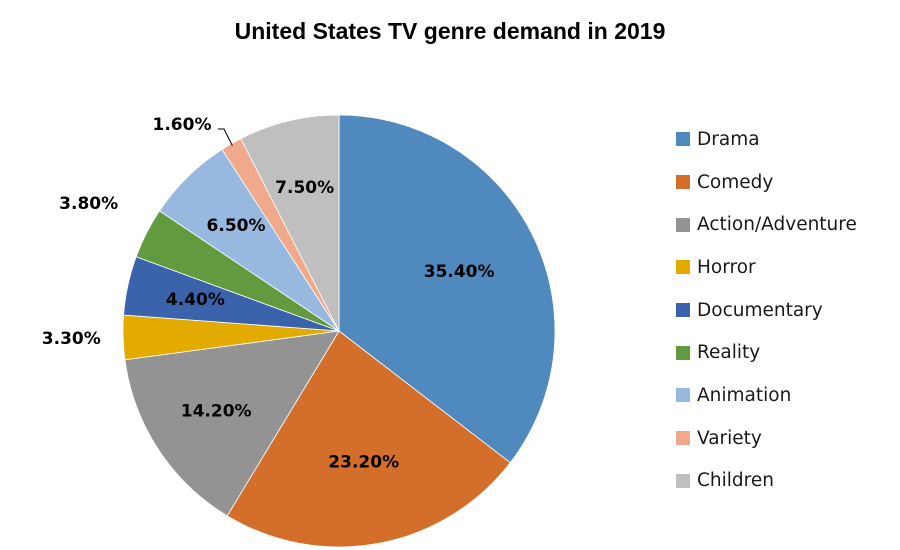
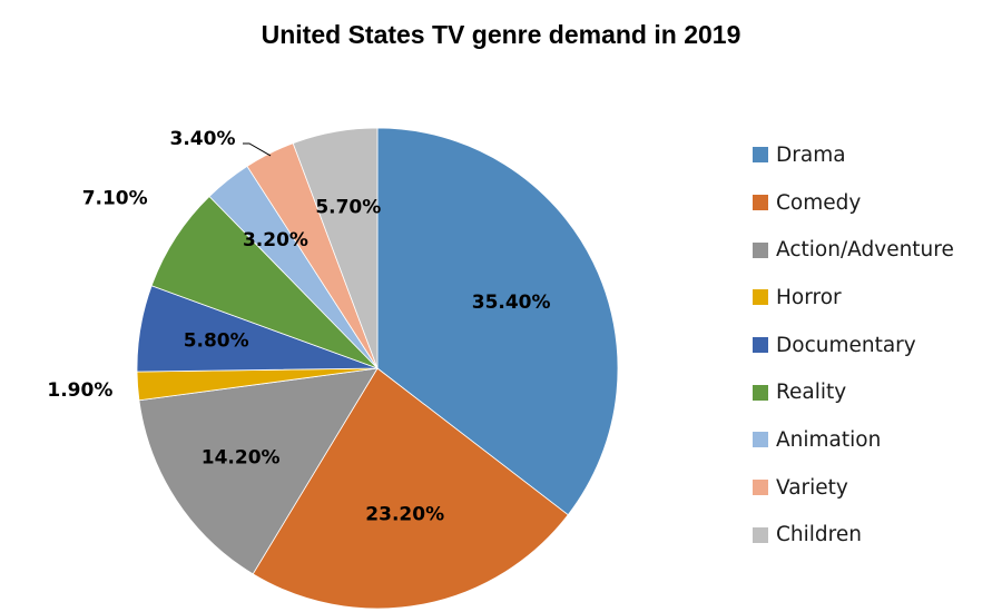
Horror: 3.30% -> 1.90%
Documentary: 4.40% -> 5.80%
Reality: 3.80% -> 7.10%
Animation: 6.50% -> 3.20%
Variety: 1.60% -> 3.40%
Children: 7.50% -> 5.70%
